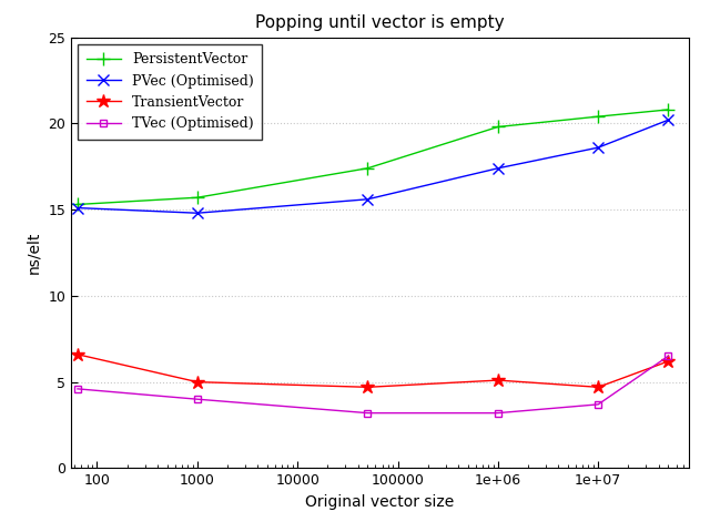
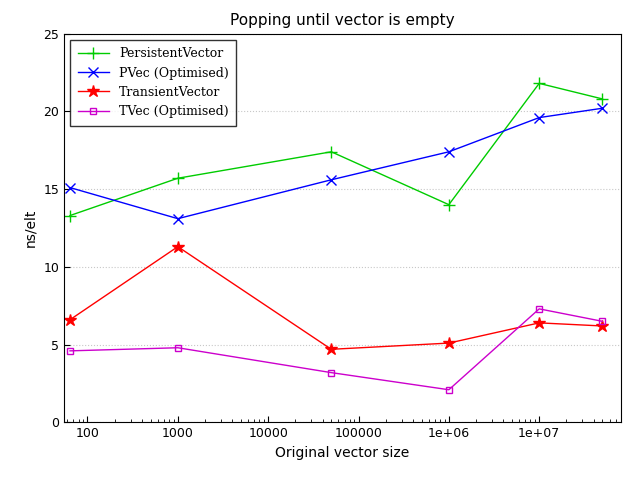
PersistentVector/100: 15.3 -> 13.3
PVec (Optimised)/1000: 14.8 -> 13.1
TransientVector/1000: 5.0 -> 11.3
TVec (Optimised)/1000: 4.0 -> 4.8
PersistentVector/1e+06: 19.8 -> 14.0
TVec (Optimised)/1e+06: 3.2 -> 2.1
PersistentVector/1e+07: 20.4 -> 21.8
PVec (Optimised)/1e+07: 18.6 -> 19.6
TransientVector/1e+07: 4.7 -> 6.4
TVec (Optimised)/1e+07: 3.7 -> 7.3
